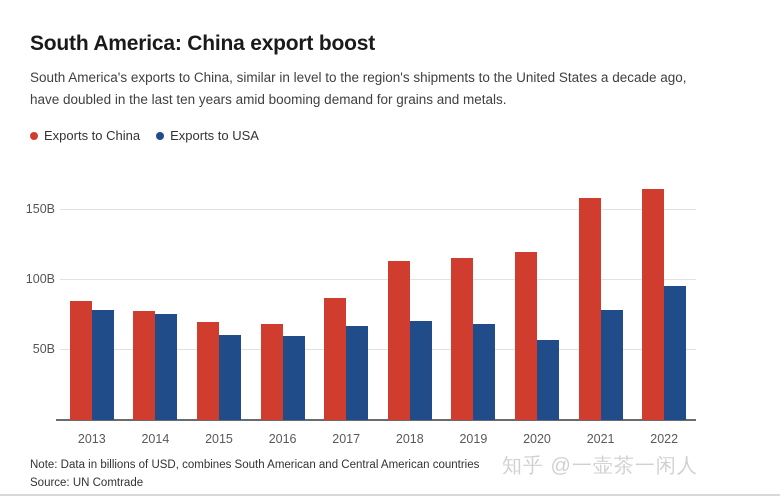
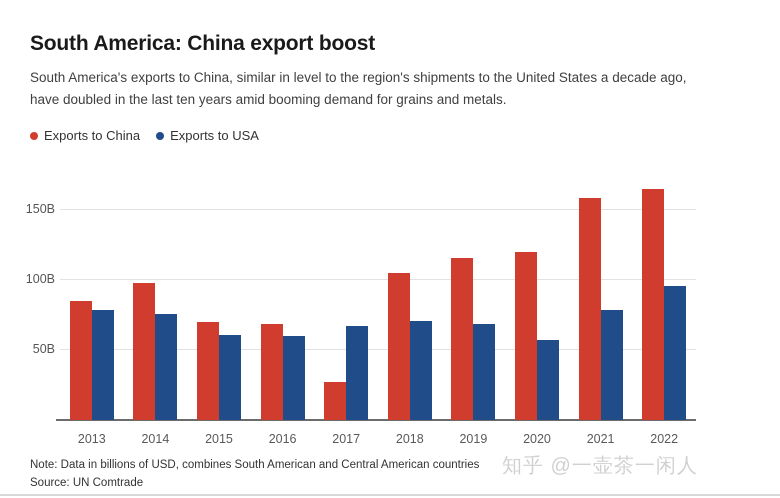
Exports to China/2014: 78B -> 98B
Exports to China/2017: 87B -> 27B
Exports to China/2018: 114B -> 105B
